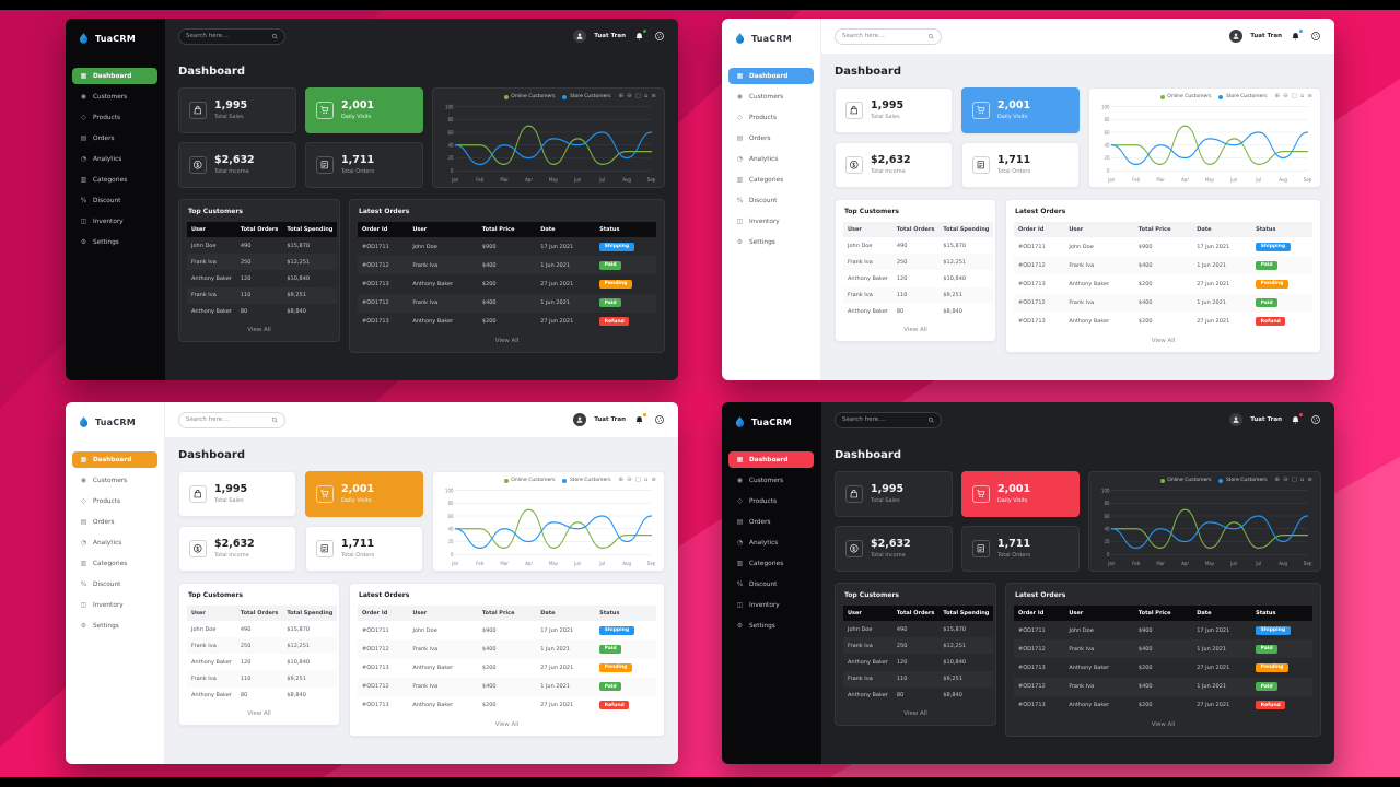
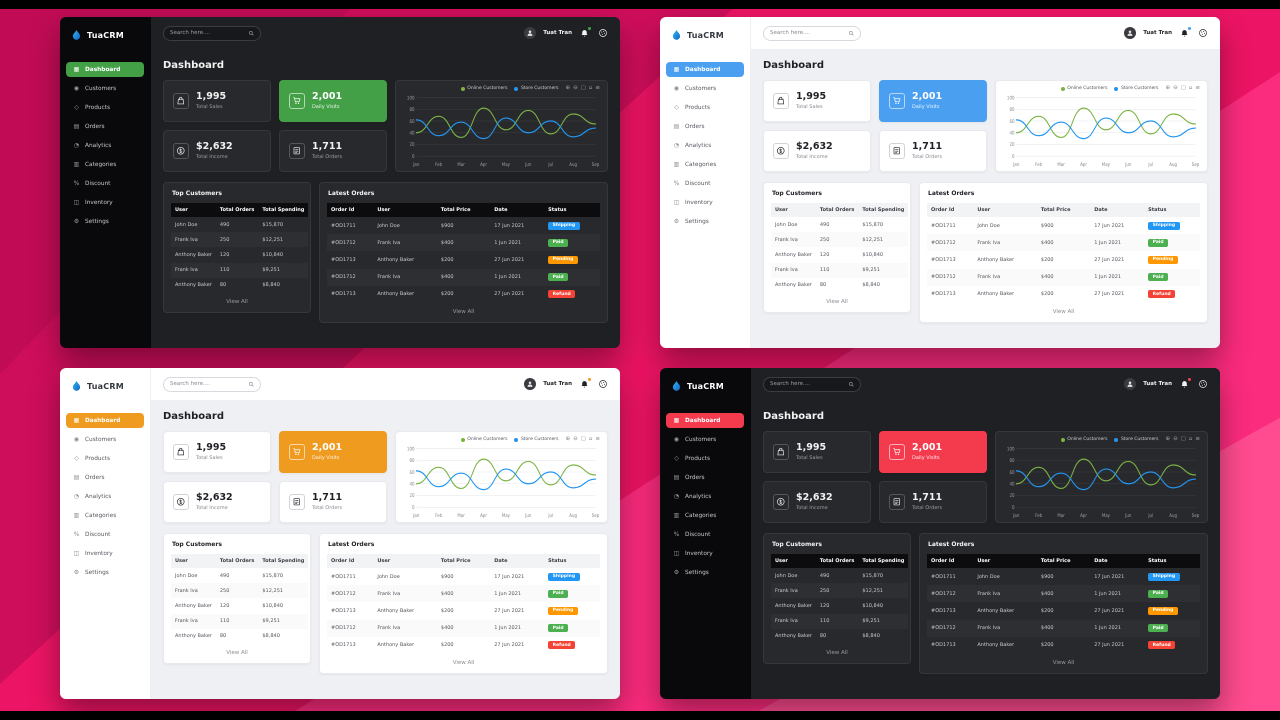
Store Customers/Jan: 40 -> 60
Online Customers/Feb: 40 -> 70
Store Customers/Feb: 10 -> 40
Online Customers/Mar: 10 -> 30
Store Customers/Mar: 40 -> 60
Online Customers/Apr: 70 -> 80
Store Customers/Apr: 20 -> 30
Online Customers/May: 10 -> 40
Store Customers/May: 50 -> 60
Online Customers/Jun: 50 -> 80
Online Customers/Jul: 10 -> 40
Online Customers/Aug: 30 -> 70
Store Customers/Aug: 20 -> 30
Online Customers/Sep: 30 -> 60
Store Customers/Sep: 60 -> 50
